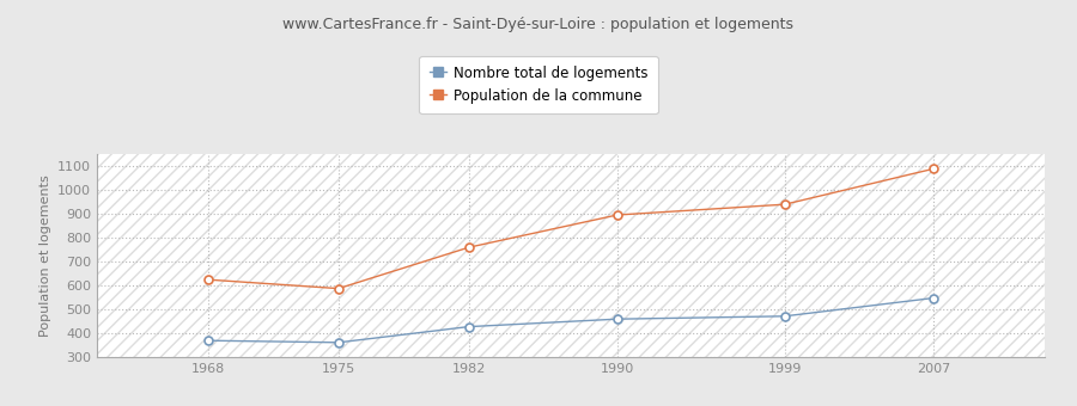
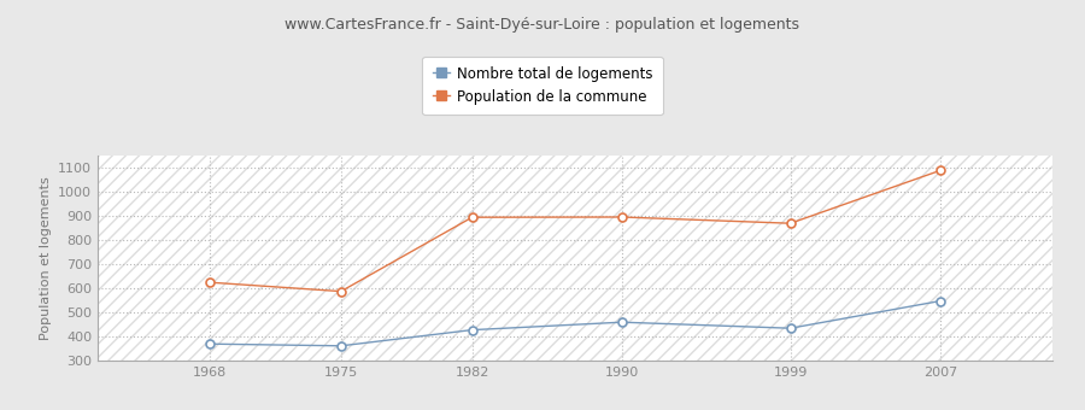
Population de la commune/1982: 760 -> 895
Nombre total de logements/1999: 472 -> 435
Population de la commune/1999: 940 -> 870
